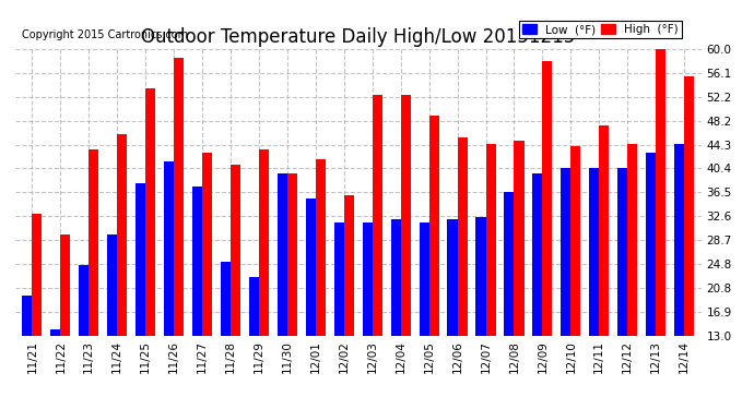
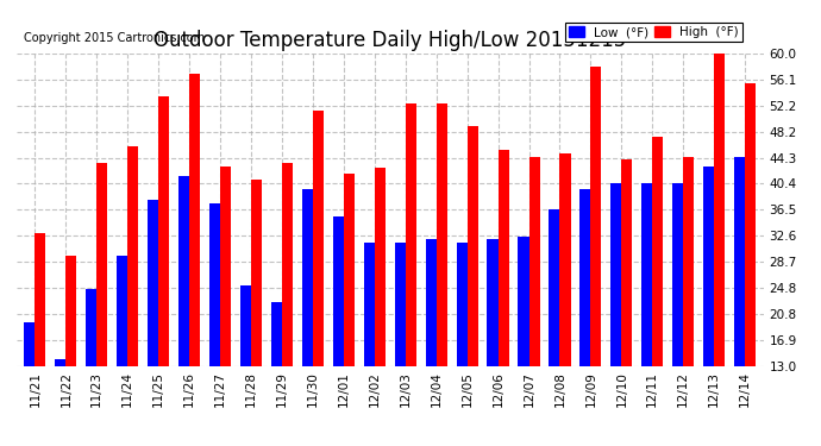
High (°F)/11/26: 58.5 -> 57.0
High (°F)/11/30: 39.5 -> 51.4
High (°F)/12/02: 36.0 -> 42.8
